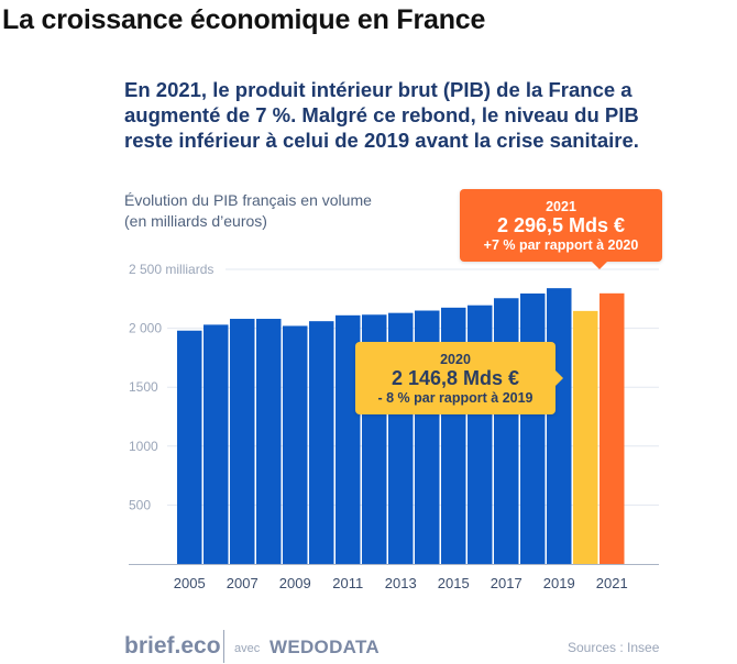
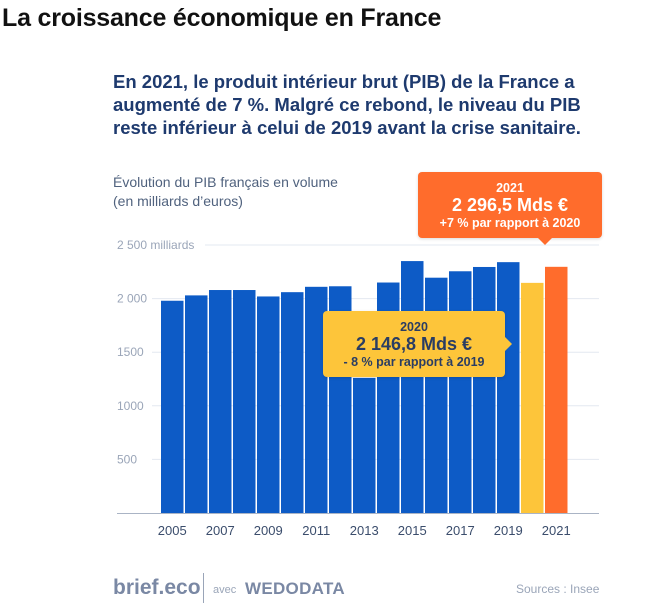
2013: 2130 -> 1260
2015: 2180 -> 2350
